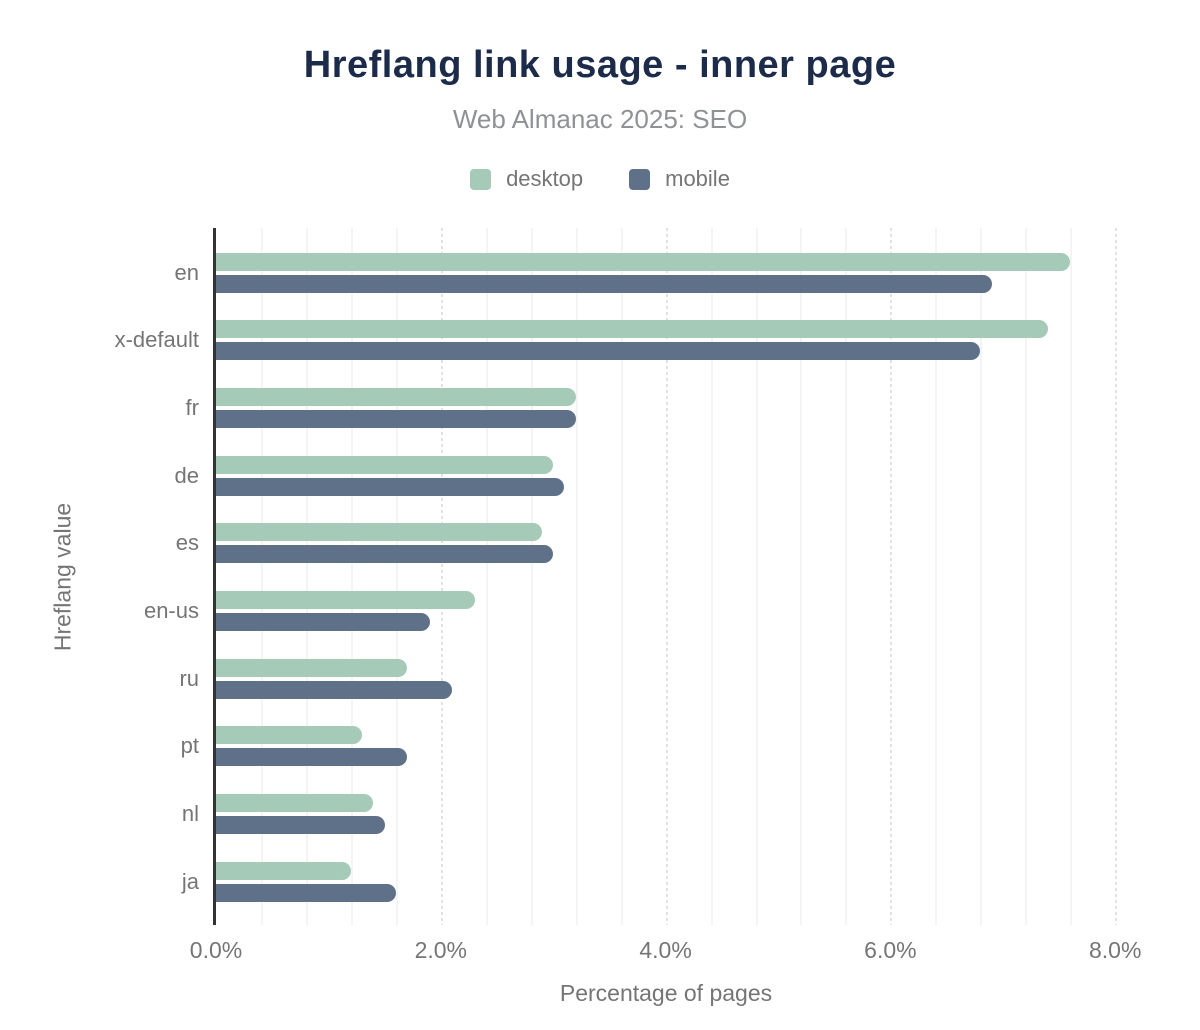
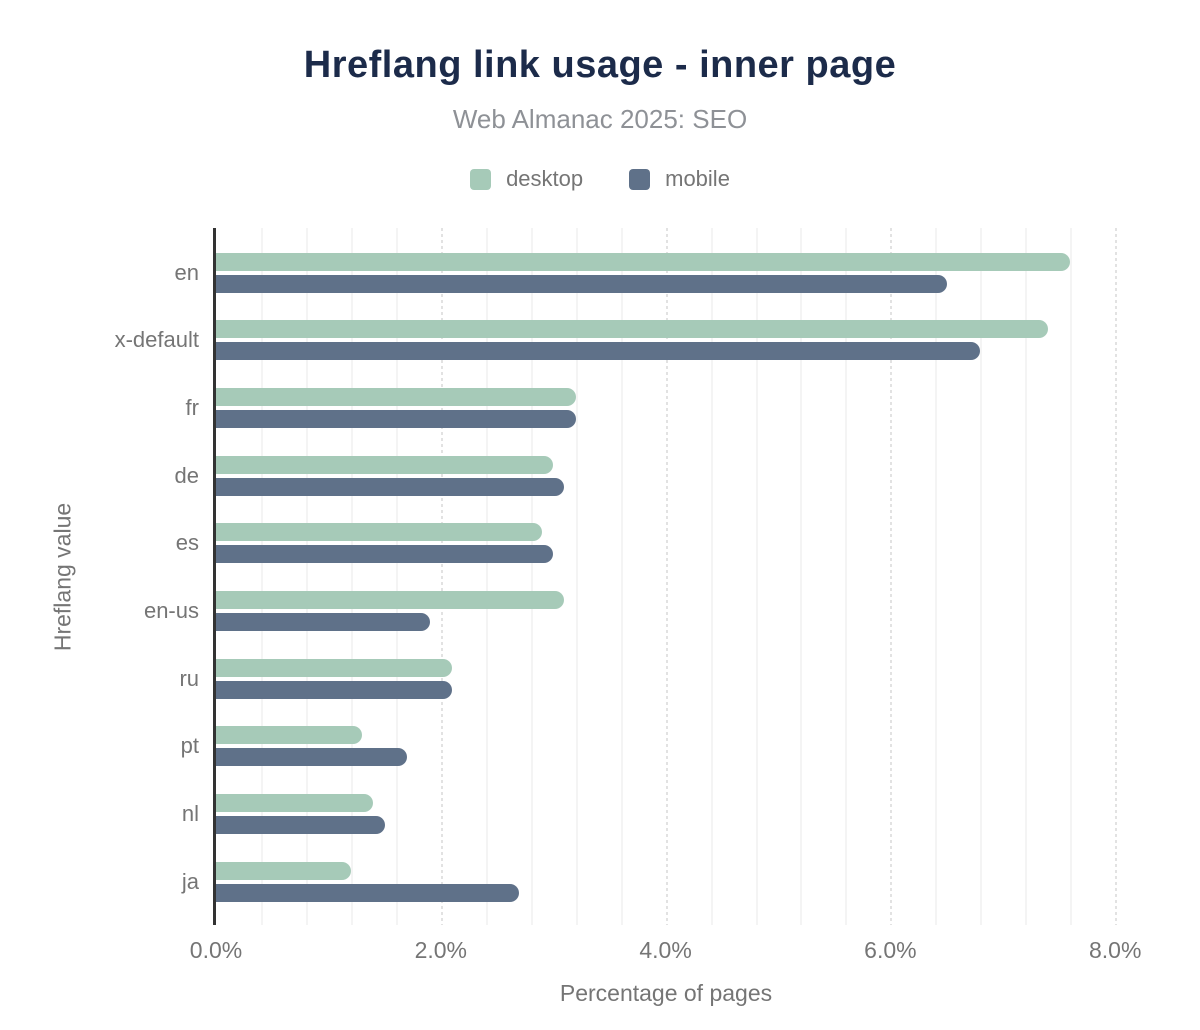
mobile/en: 6.9% -> 6.5%
desktop/en-us: 2.3% -> 3.1%
desktop/ru: 1.7% -> 2.1%
mobile/ja: 1.6% -> 2.7%
